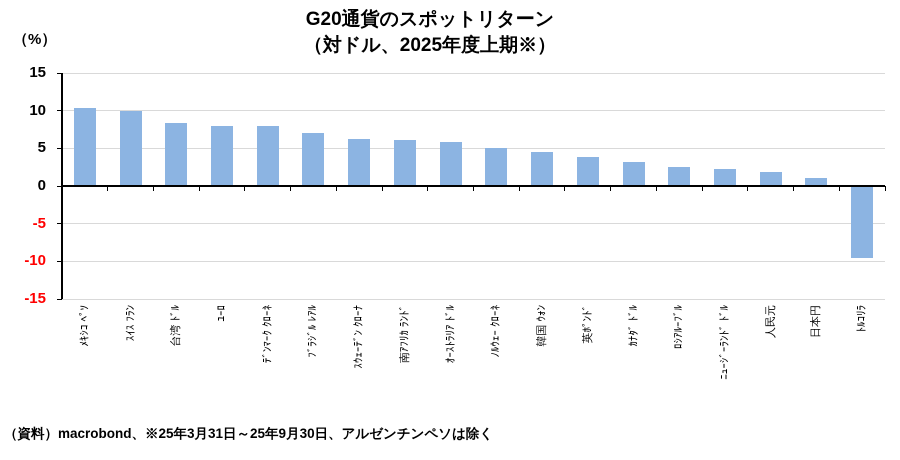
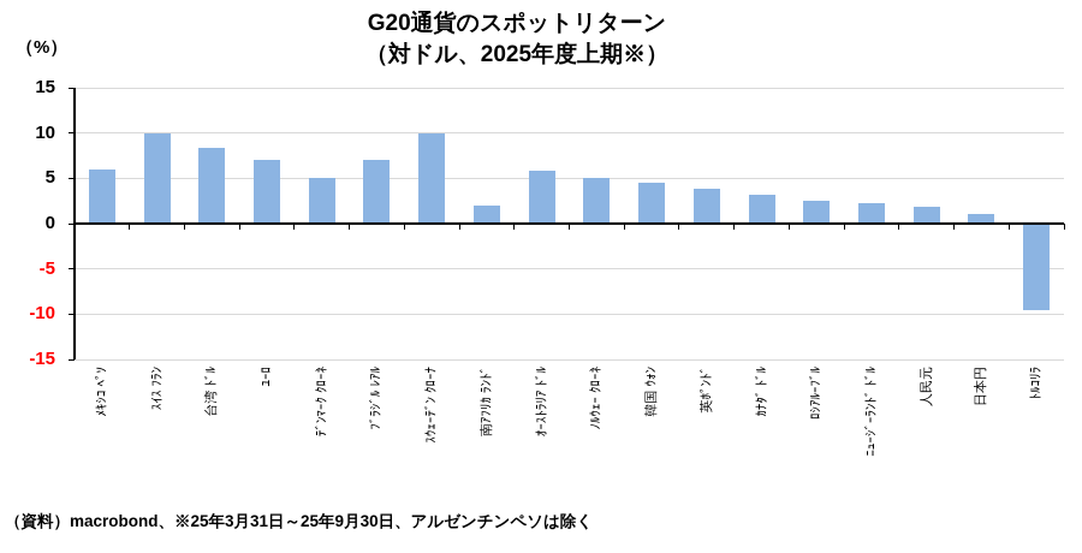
ﾒｷｼｺ ﾍﾟｿ: 10 -> 6
ﾕｰﾛ: 8 -> 7
ﾃﾞﾝﾏｰｸ ｸﾛｰﾈ: 8 -> 5
ｽｳｪｰﾃﾞﾝ ｸﾛｰﾅ: 6 -> 10
南ｱﾌﾘｶ ﾗﾝﾄﾞ: 6 -> 2
